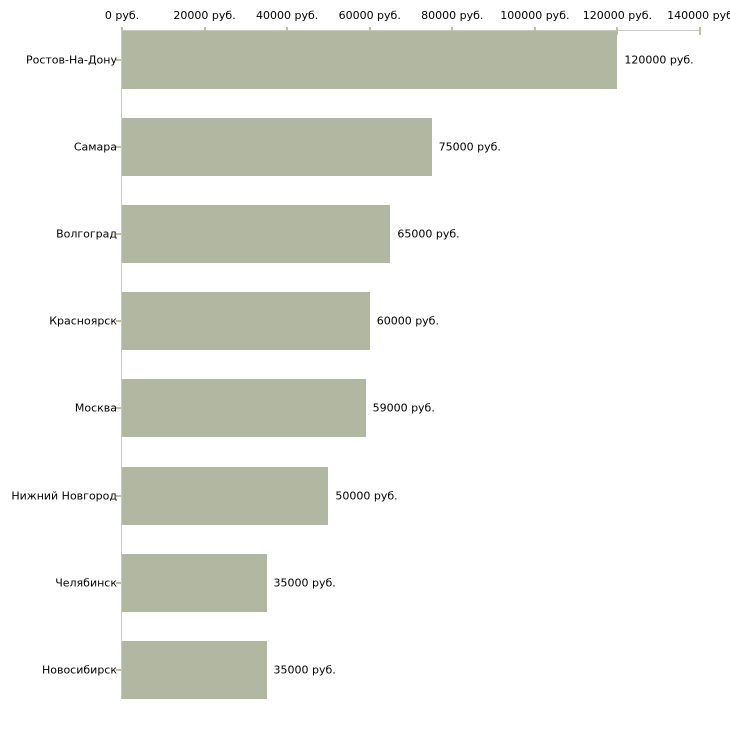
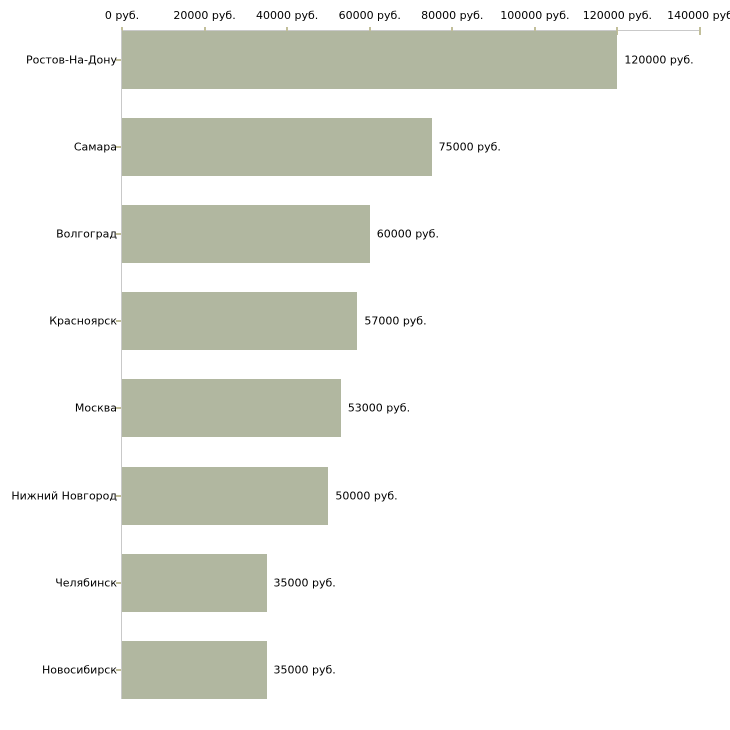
Волгоград: 65000 -> 60000
Красноярск: 60000 -> 57000
Москва: 59000 -> 53000
